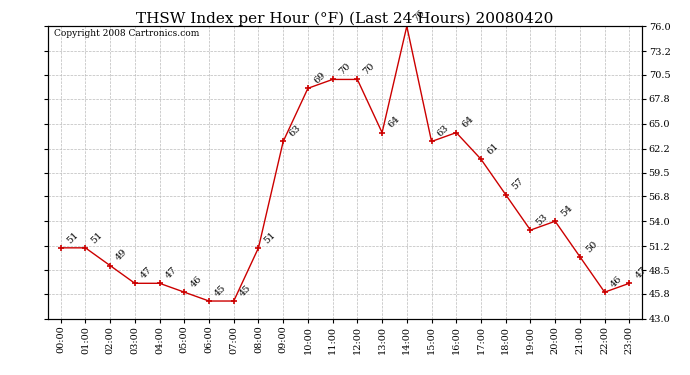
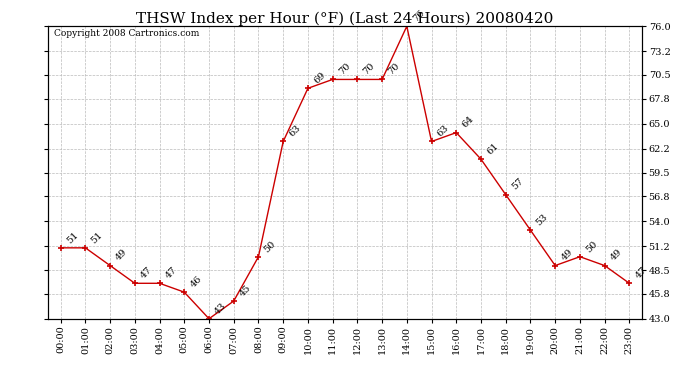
06:00: 45 -> 43
08:00: 51 -> 50
13:00: 64 -> 70
20:00: 54 -> 49
22:00: 46 -> 49
